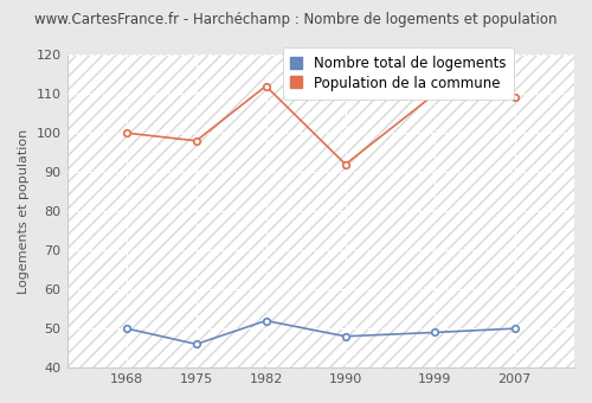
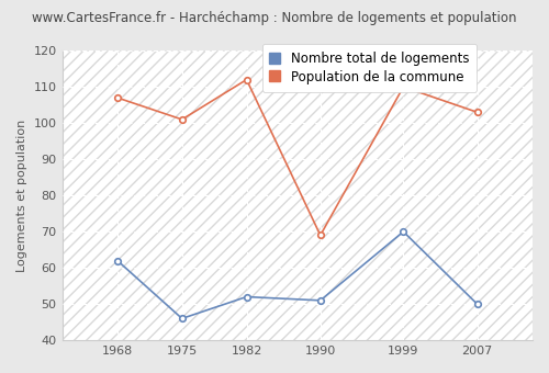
Nombre total de logements/1968: 50 -> 62
Population de la commune/1968: 100 -> 107
Population de la commune/1975: 98 -> 101
Nombre total de logements/1990: 48 -> 51
Population de la commune/1990: 92 -> 69
Nombre total de logements/1999: 49 -> 70
Population de la commune/2007: 109 -> 103
